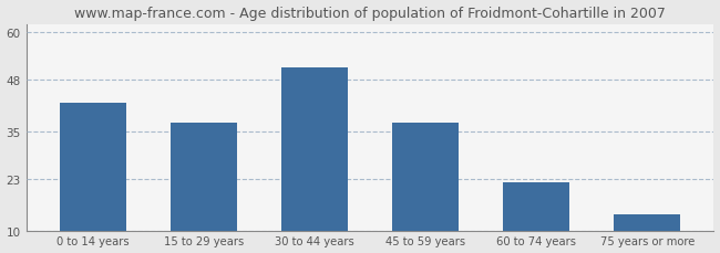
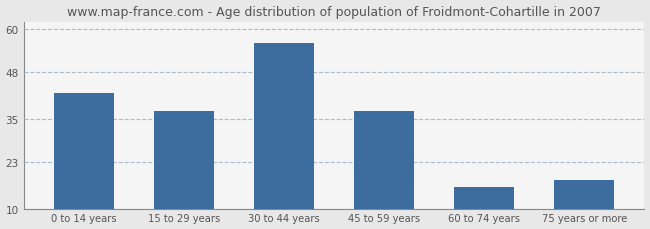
30 to 44 years: 51 -> 56
60 to 74 years: 22 -> 16
75 years or more: 14 -> 18
